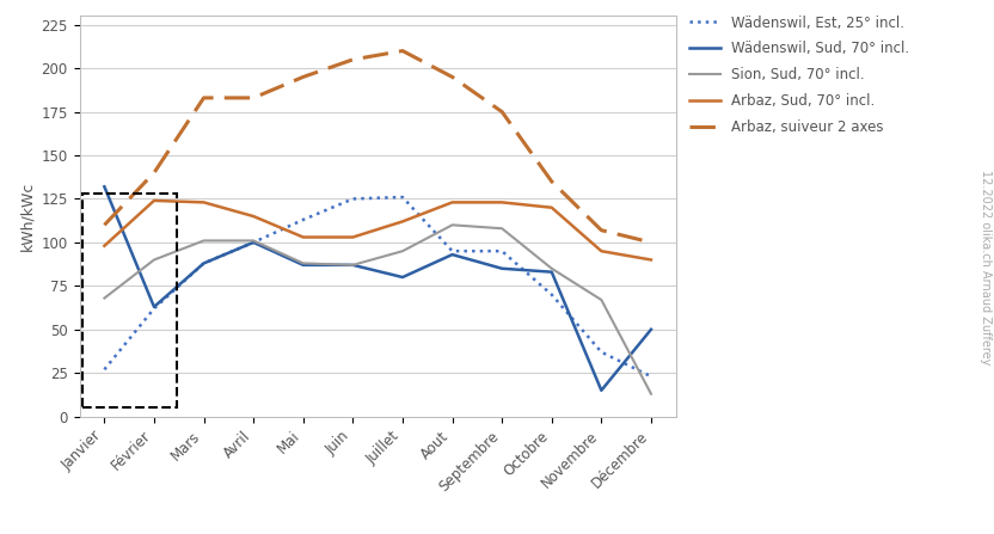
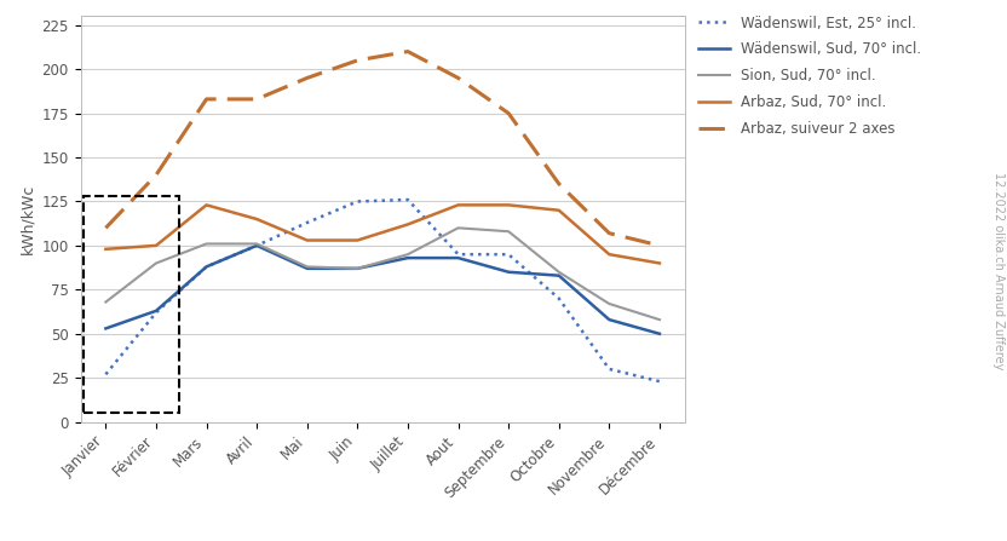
Wädenswil, Sud, 70° incl./Janvier: 132 -> 53
Arbaz, Sud, 70° incl./Février: 124 -> 100
Wädenswil, Sud, 70° incl./Juillet: 80 -> 93
Wädenswil, Est, 25° incl./Novembre: 37 -> 30
Wädenswil, Sud, 70° incl./Novembre: 15 -> 58
Sion, Sud, 70° incl./Décembre: 13 -> 58
